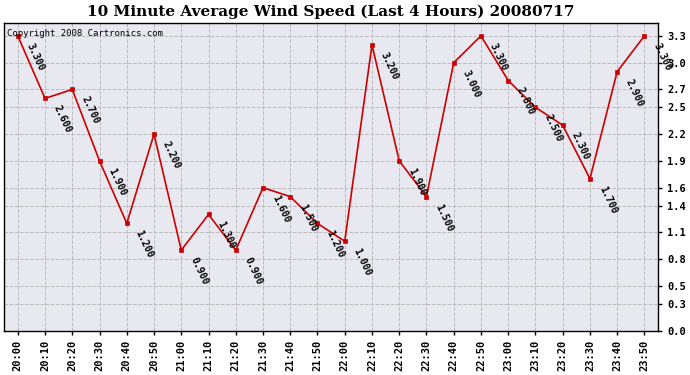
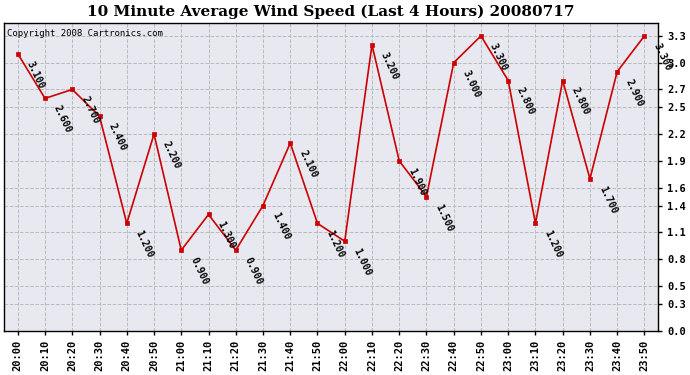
20:00: 3.300 -> 3.100
20:30: 1.900 -> 2.400
21:30: 1.600 -> 1.400
21:40: 1.500 -> 2.100
23:10: 2.500 -> 1.200
23:20: 2.300 -> 2.800
